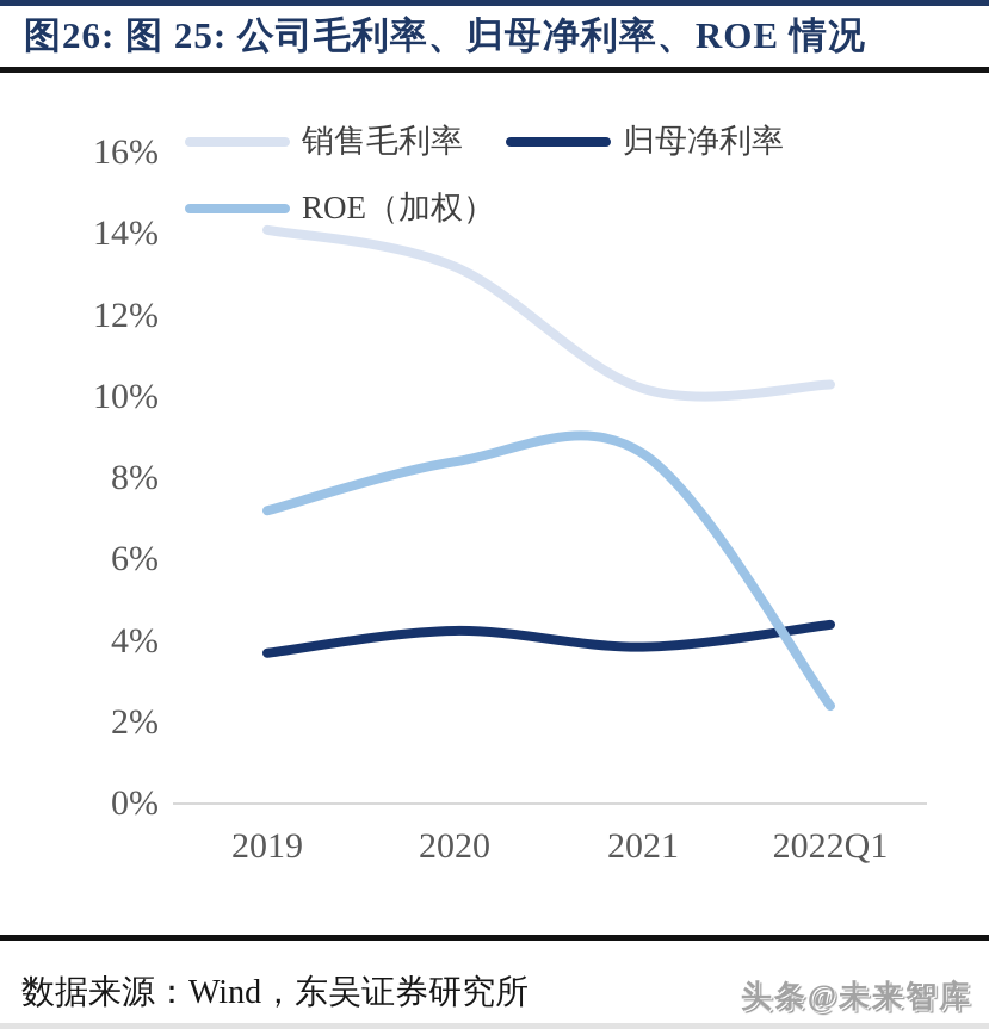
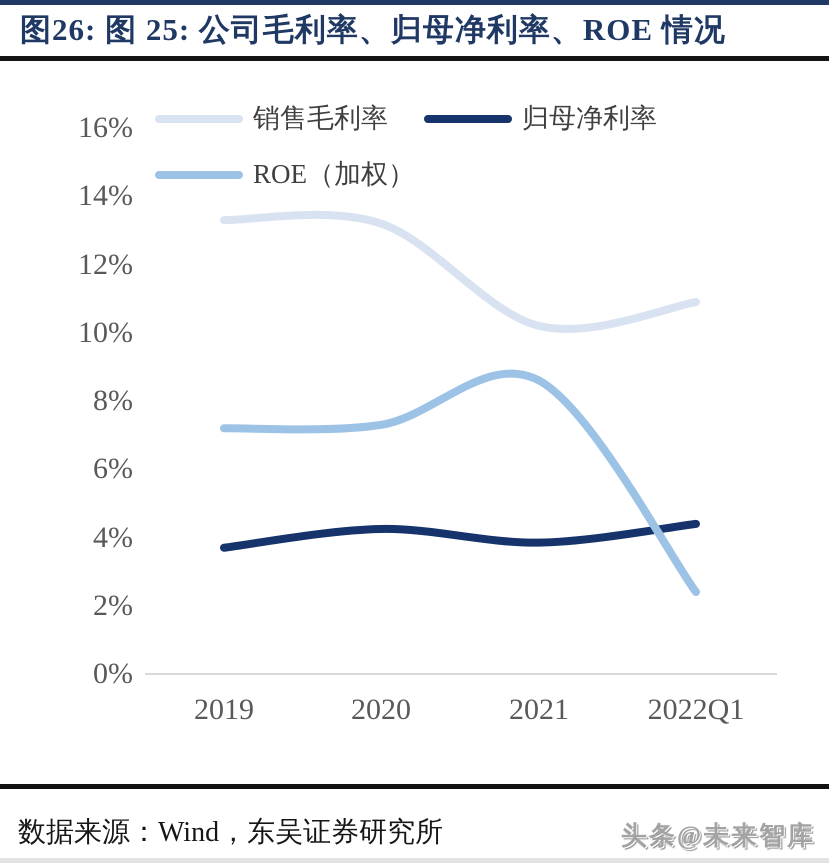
销售毛利率/2019: 14.1% -> 13.3%
ROE（加权）/2020: 8.4% -> 7.3%
销售毛利率/2022Q1: 10.3% -> 10.9%
